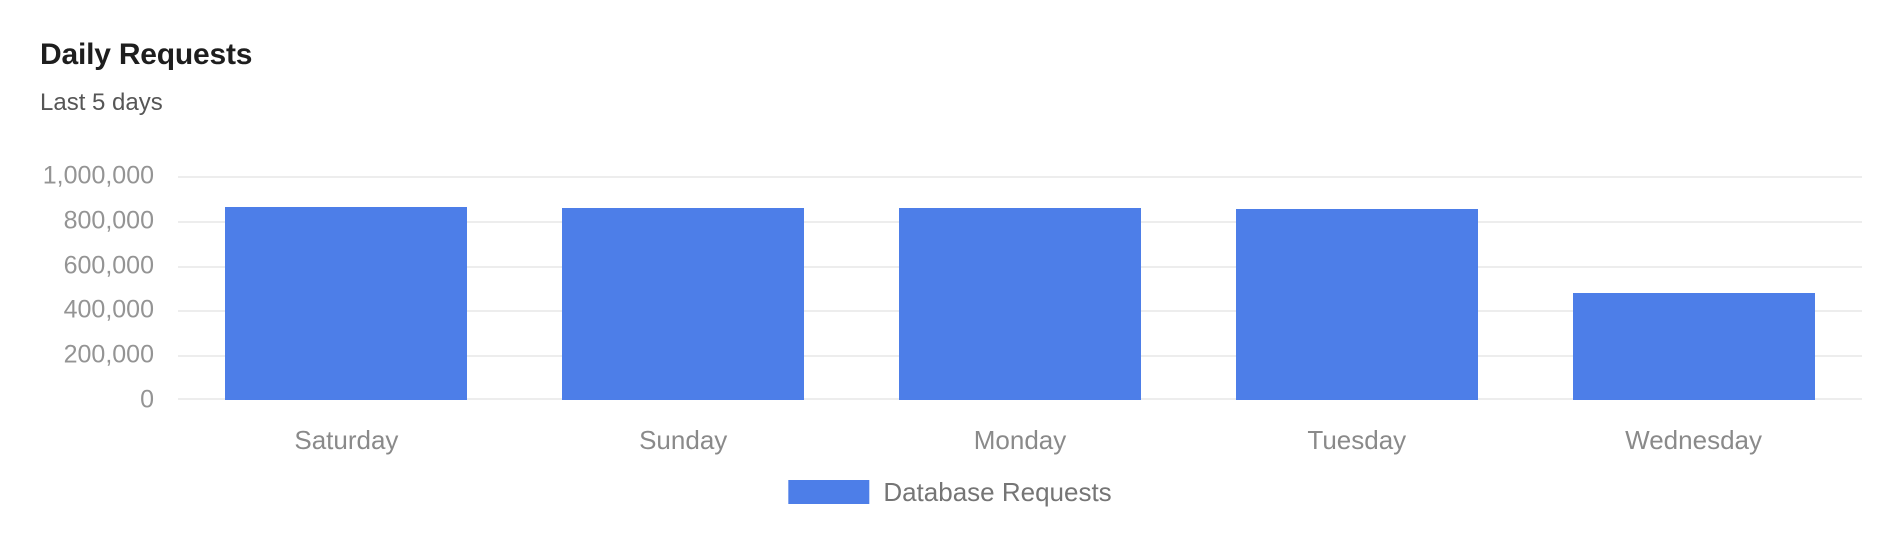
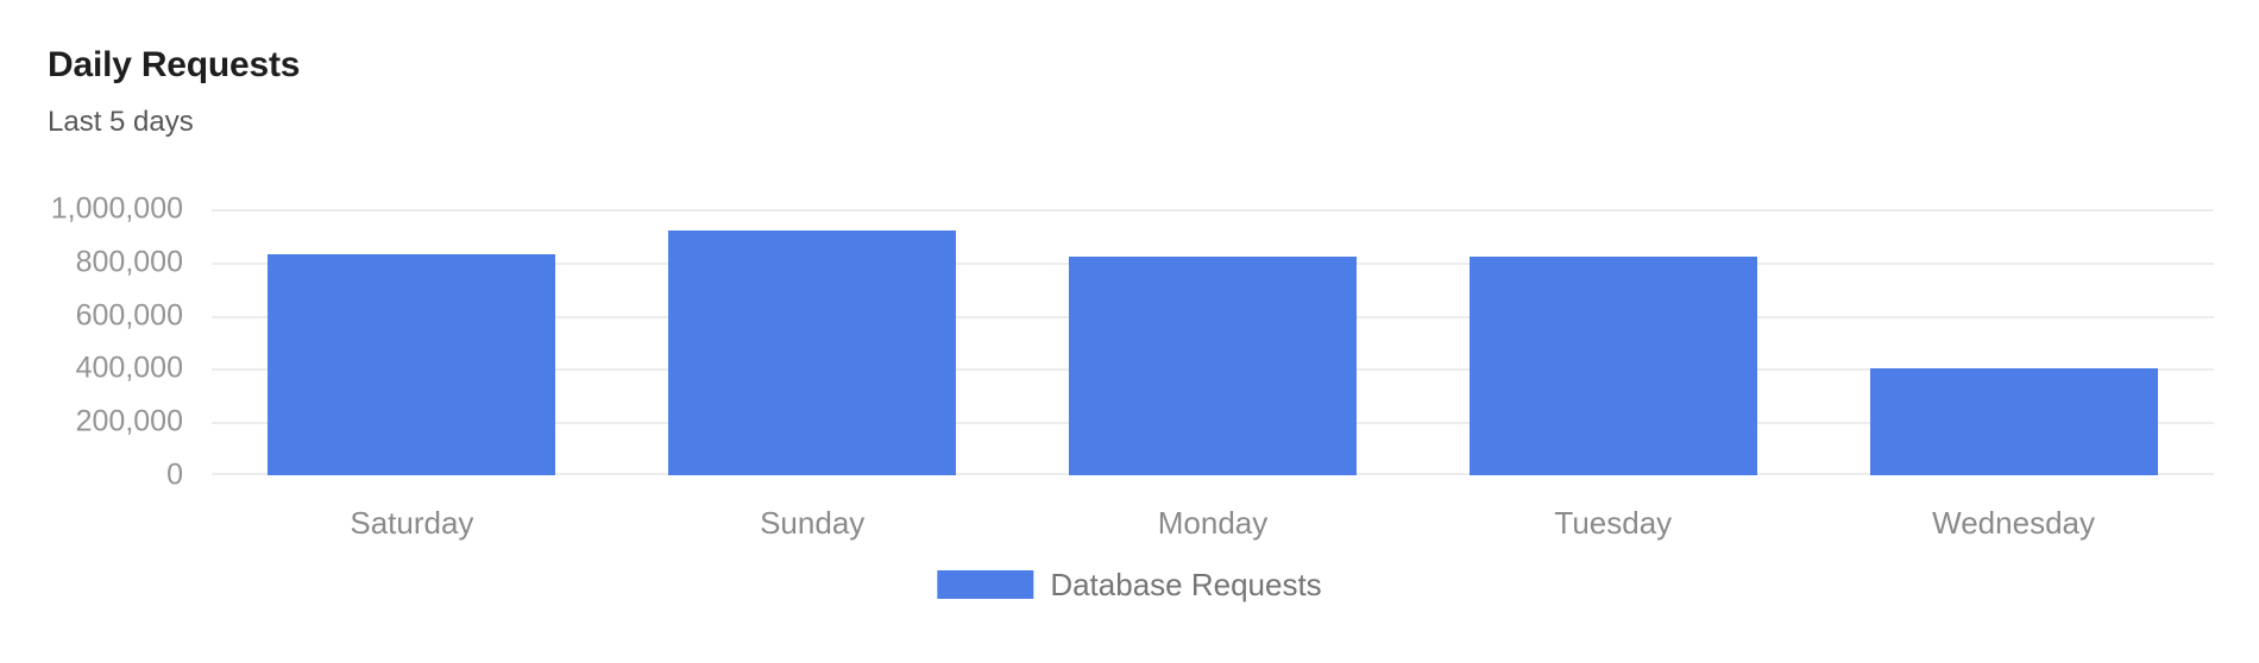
Saturday: 860000 -> 830000
Sunday: 860000 -> 920000
Monday: 860000 -> 820000
Tuesday: 850000 -> 820000
Wednesday: 480000 -> 400000
